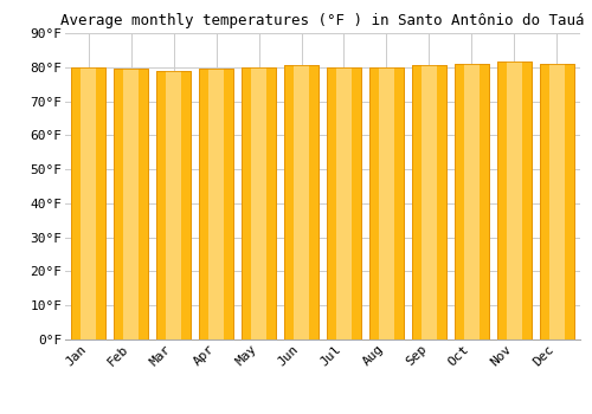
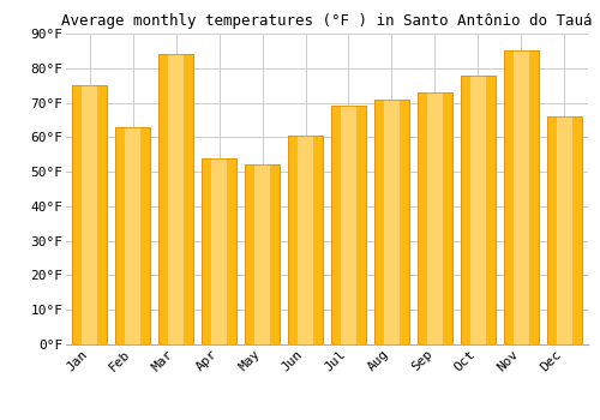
Jan: 80.0°F -> 75.0°F
Feb: 79.5°F -> 63.0°F
Mar: 79.0°F -> 84.0°F
Apr: 79.5°F -> 54.0°F
May: 80.0°F -> 52.0°F
Jun: 80.5°F -> 60.5°F
Jul: 80.0°F -> 69.0°F
Aug: 80.0°F -> 71.0°F
Sep: 80.5°F -> 73.0°F
Oct: 81.0°F -> 78.0°F
Nov: 81.5°F -> 85.0°F
Dec: 81.0°F -> 66.0°F
